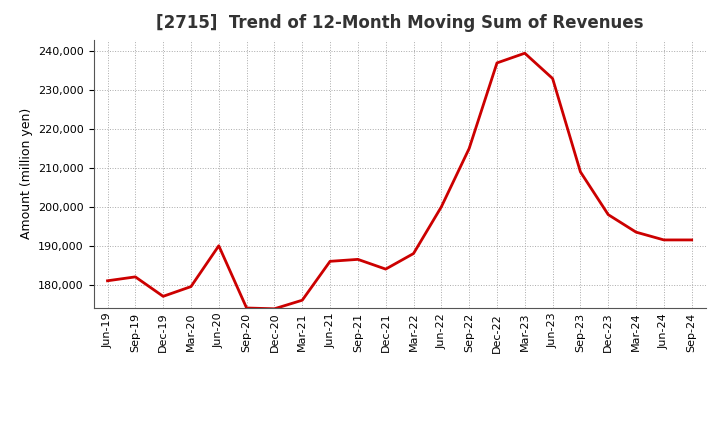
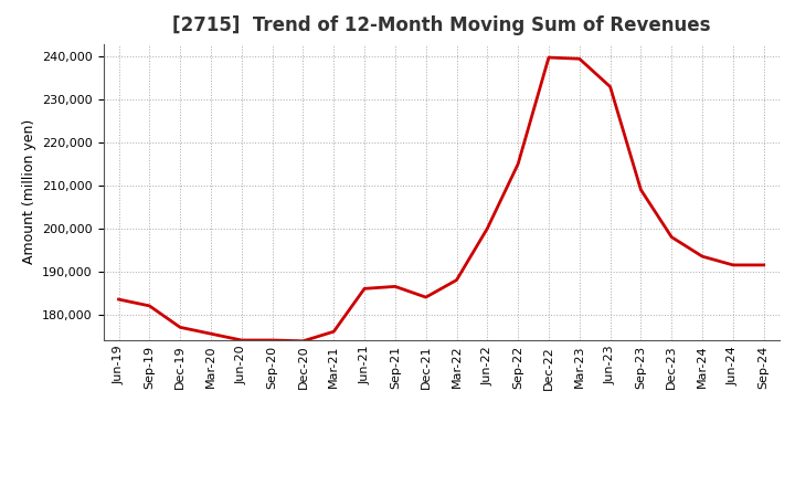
Jun-19: 181,000 -> 183,500
Mar-20: 179,500 -> 175,500
Jun-20: 190,000 -> 174,000
Dec-22: 237,000 -> 239,800
